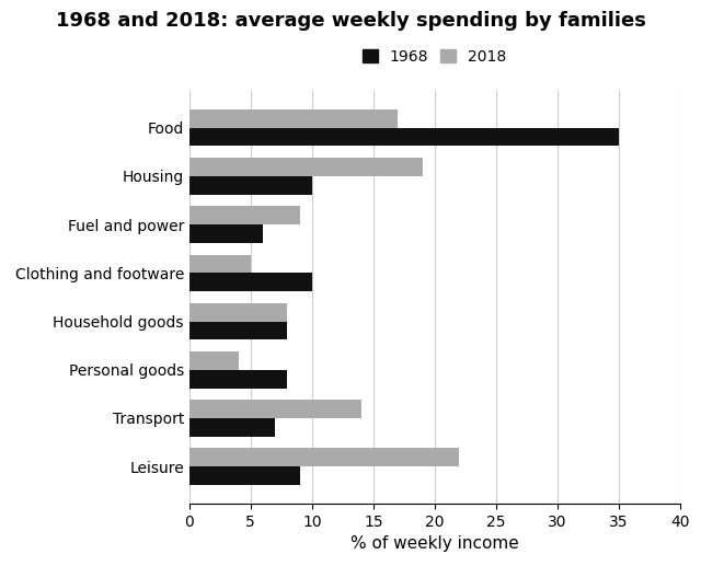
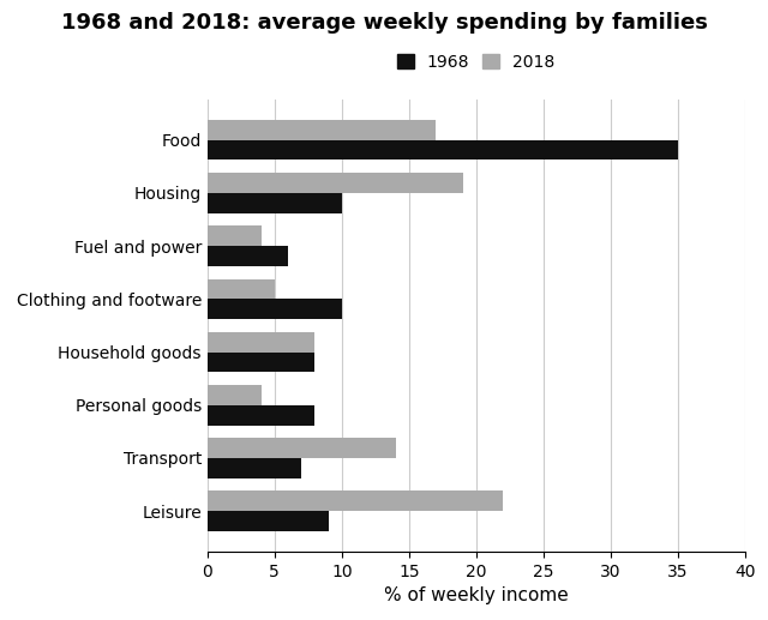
2018/Fuel and power: 9 -> 4
